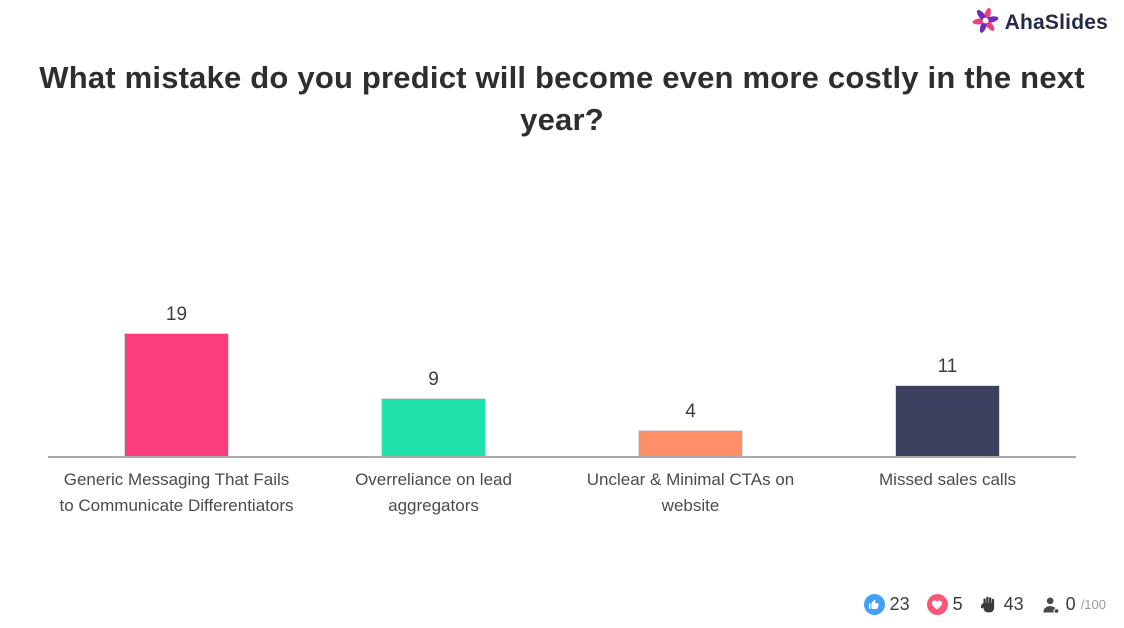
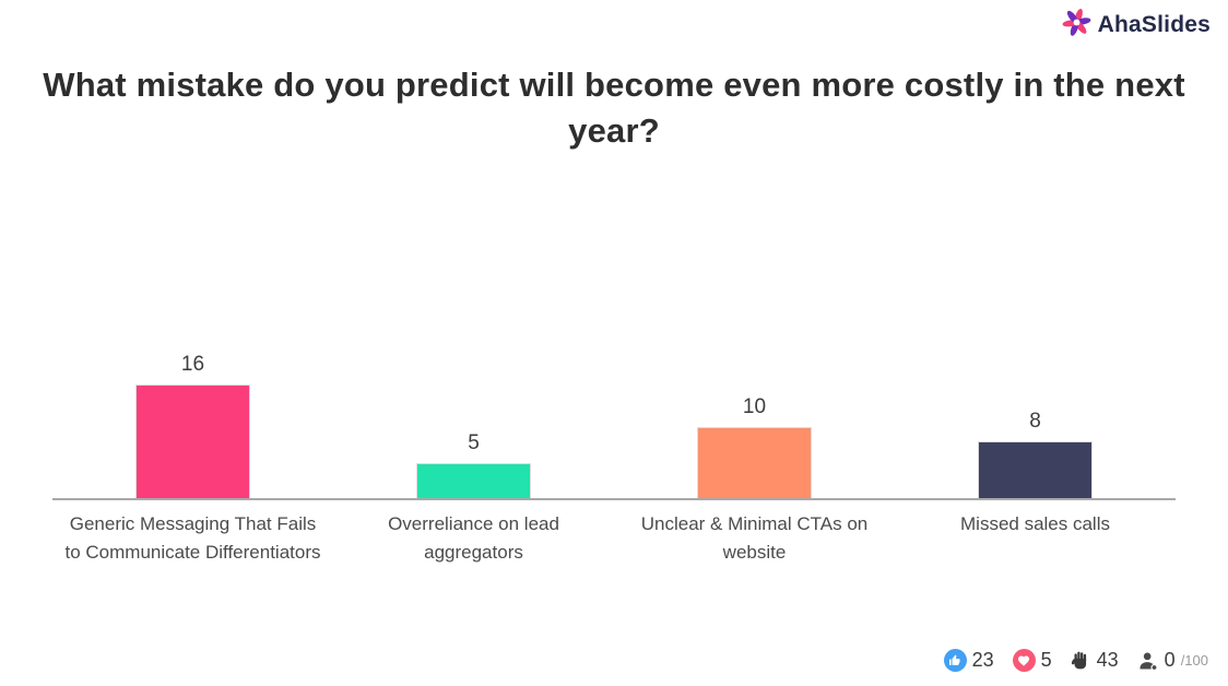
Generic Messaging That Fails to Communicate Differentiators: 19 -> 16
Overreliance on lead aggregators: 9 -> 5
Unclear & Minimal CTAs on website: 4 -> 10
Missed sales calls: 11 -> 8
